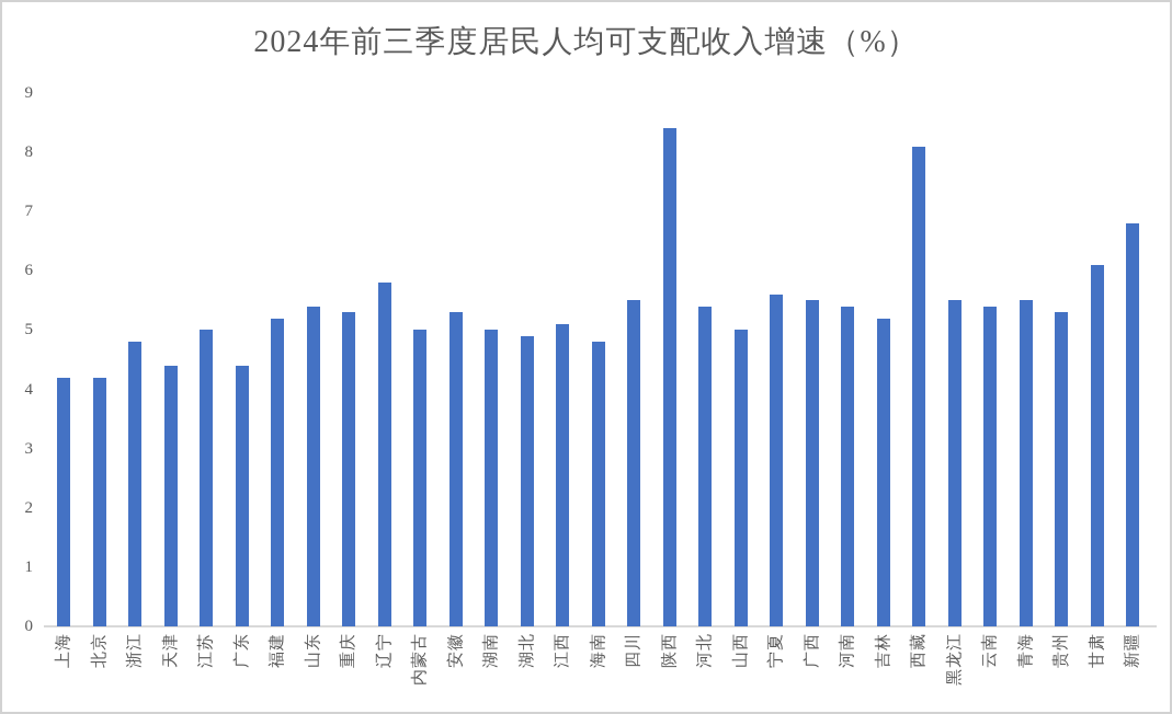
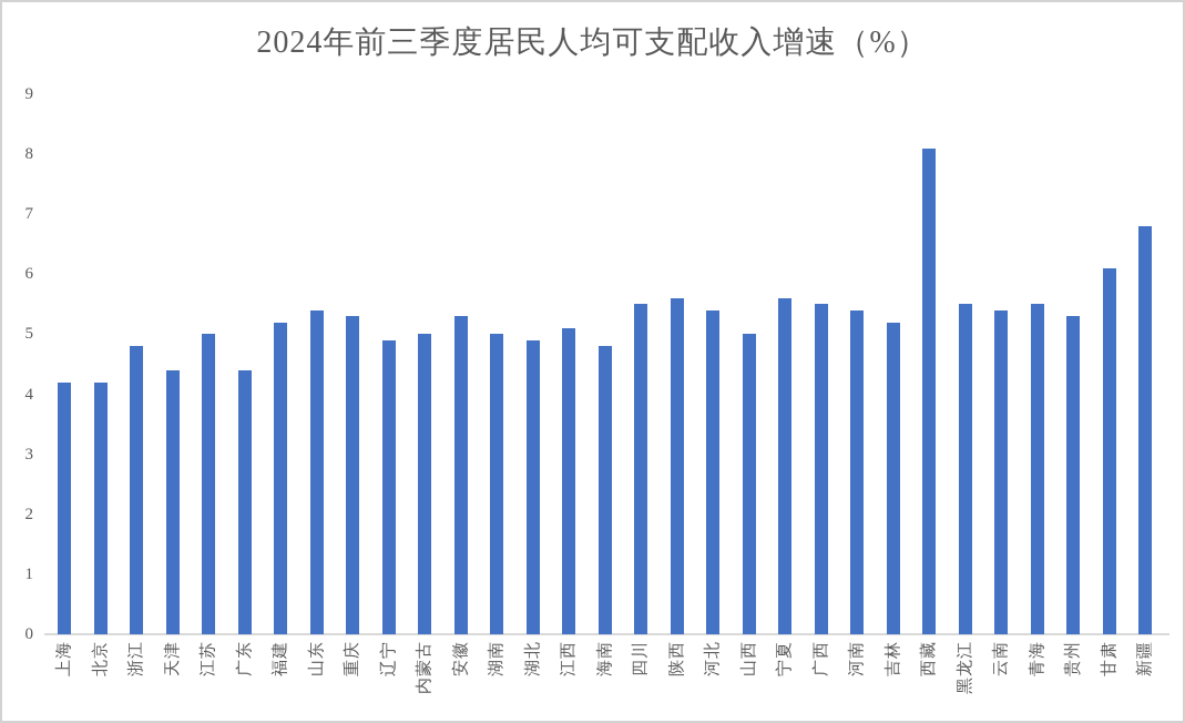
辽宁: 5.8 -> 4.9
陕西: 8.4 -> 5.6
